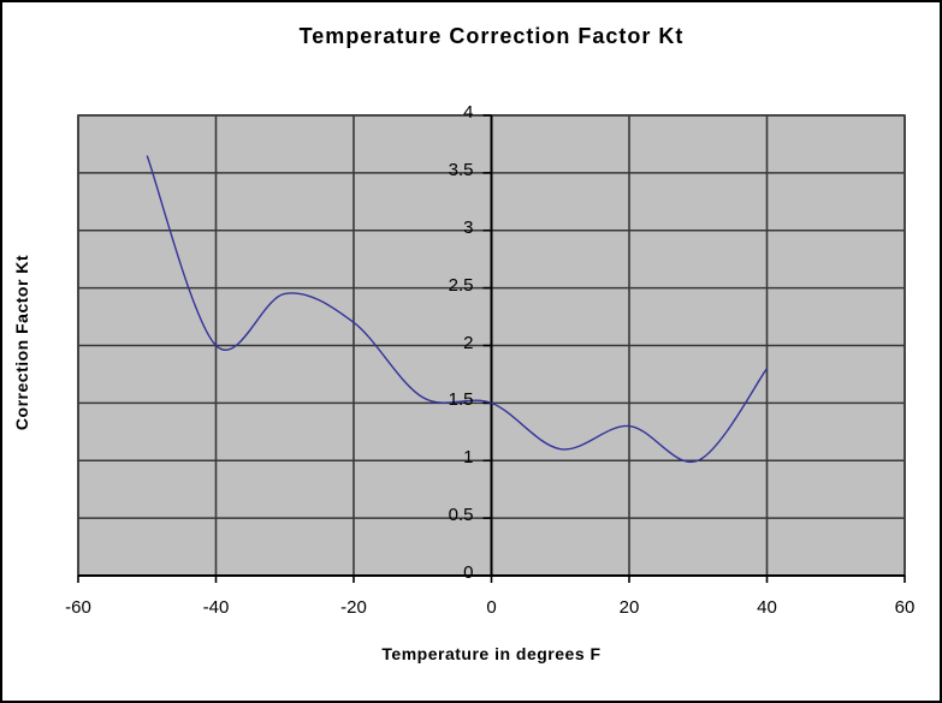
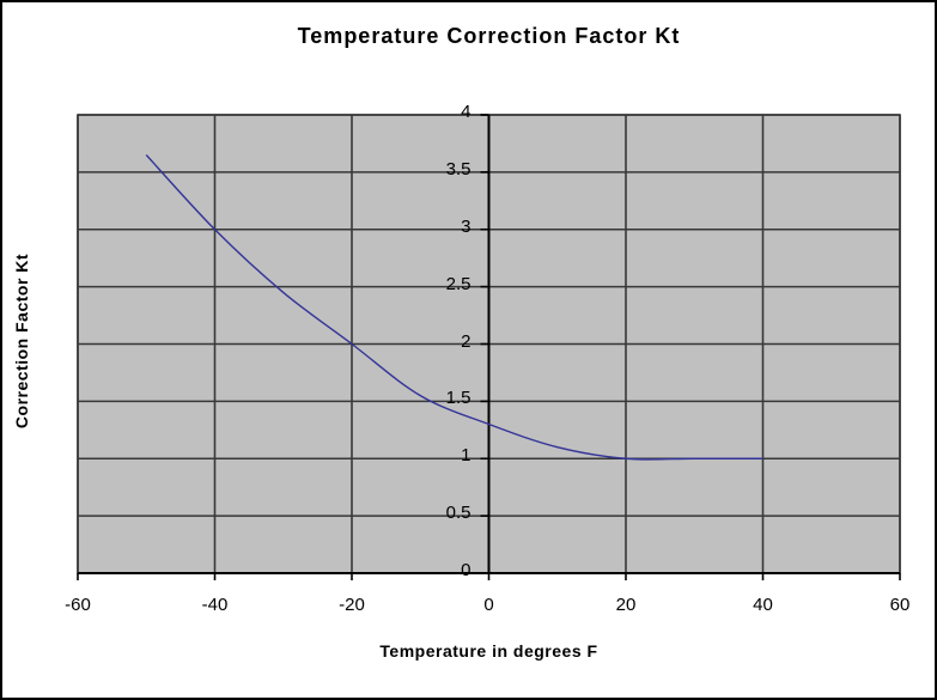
-40: 2.0 -> 3.0
-20: 2.2 -> 2.0
0: 1.5 -> 1.3
20: 1.3 -> 1.0
40: 1.8 -> 1.0
